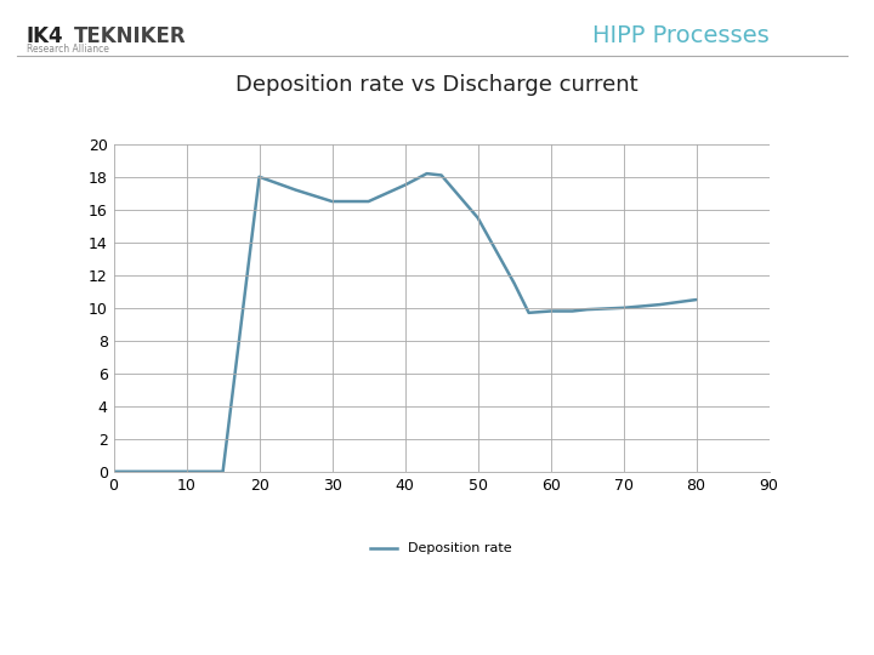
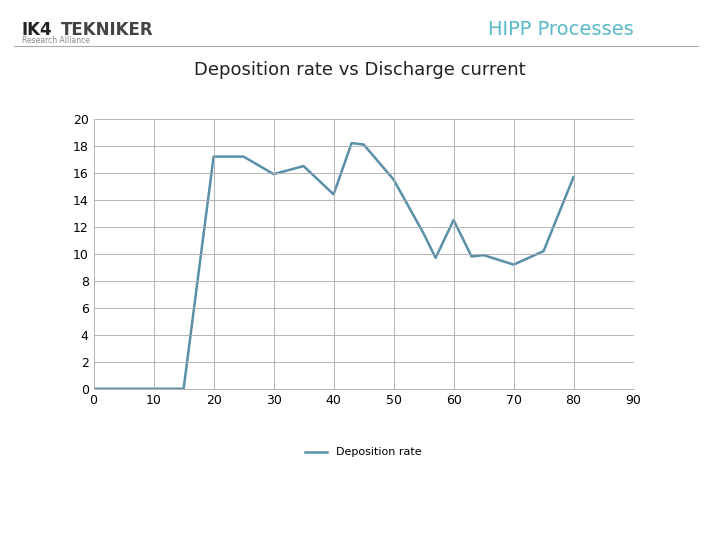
20: 18.0 -> 17.2
30: 16.5 -> 15.9
40: 17.5 -> 14.4
60: 9.8 -> 12.5
70: 10.0 -> 9.2
80: 10.5 -> 15.7
